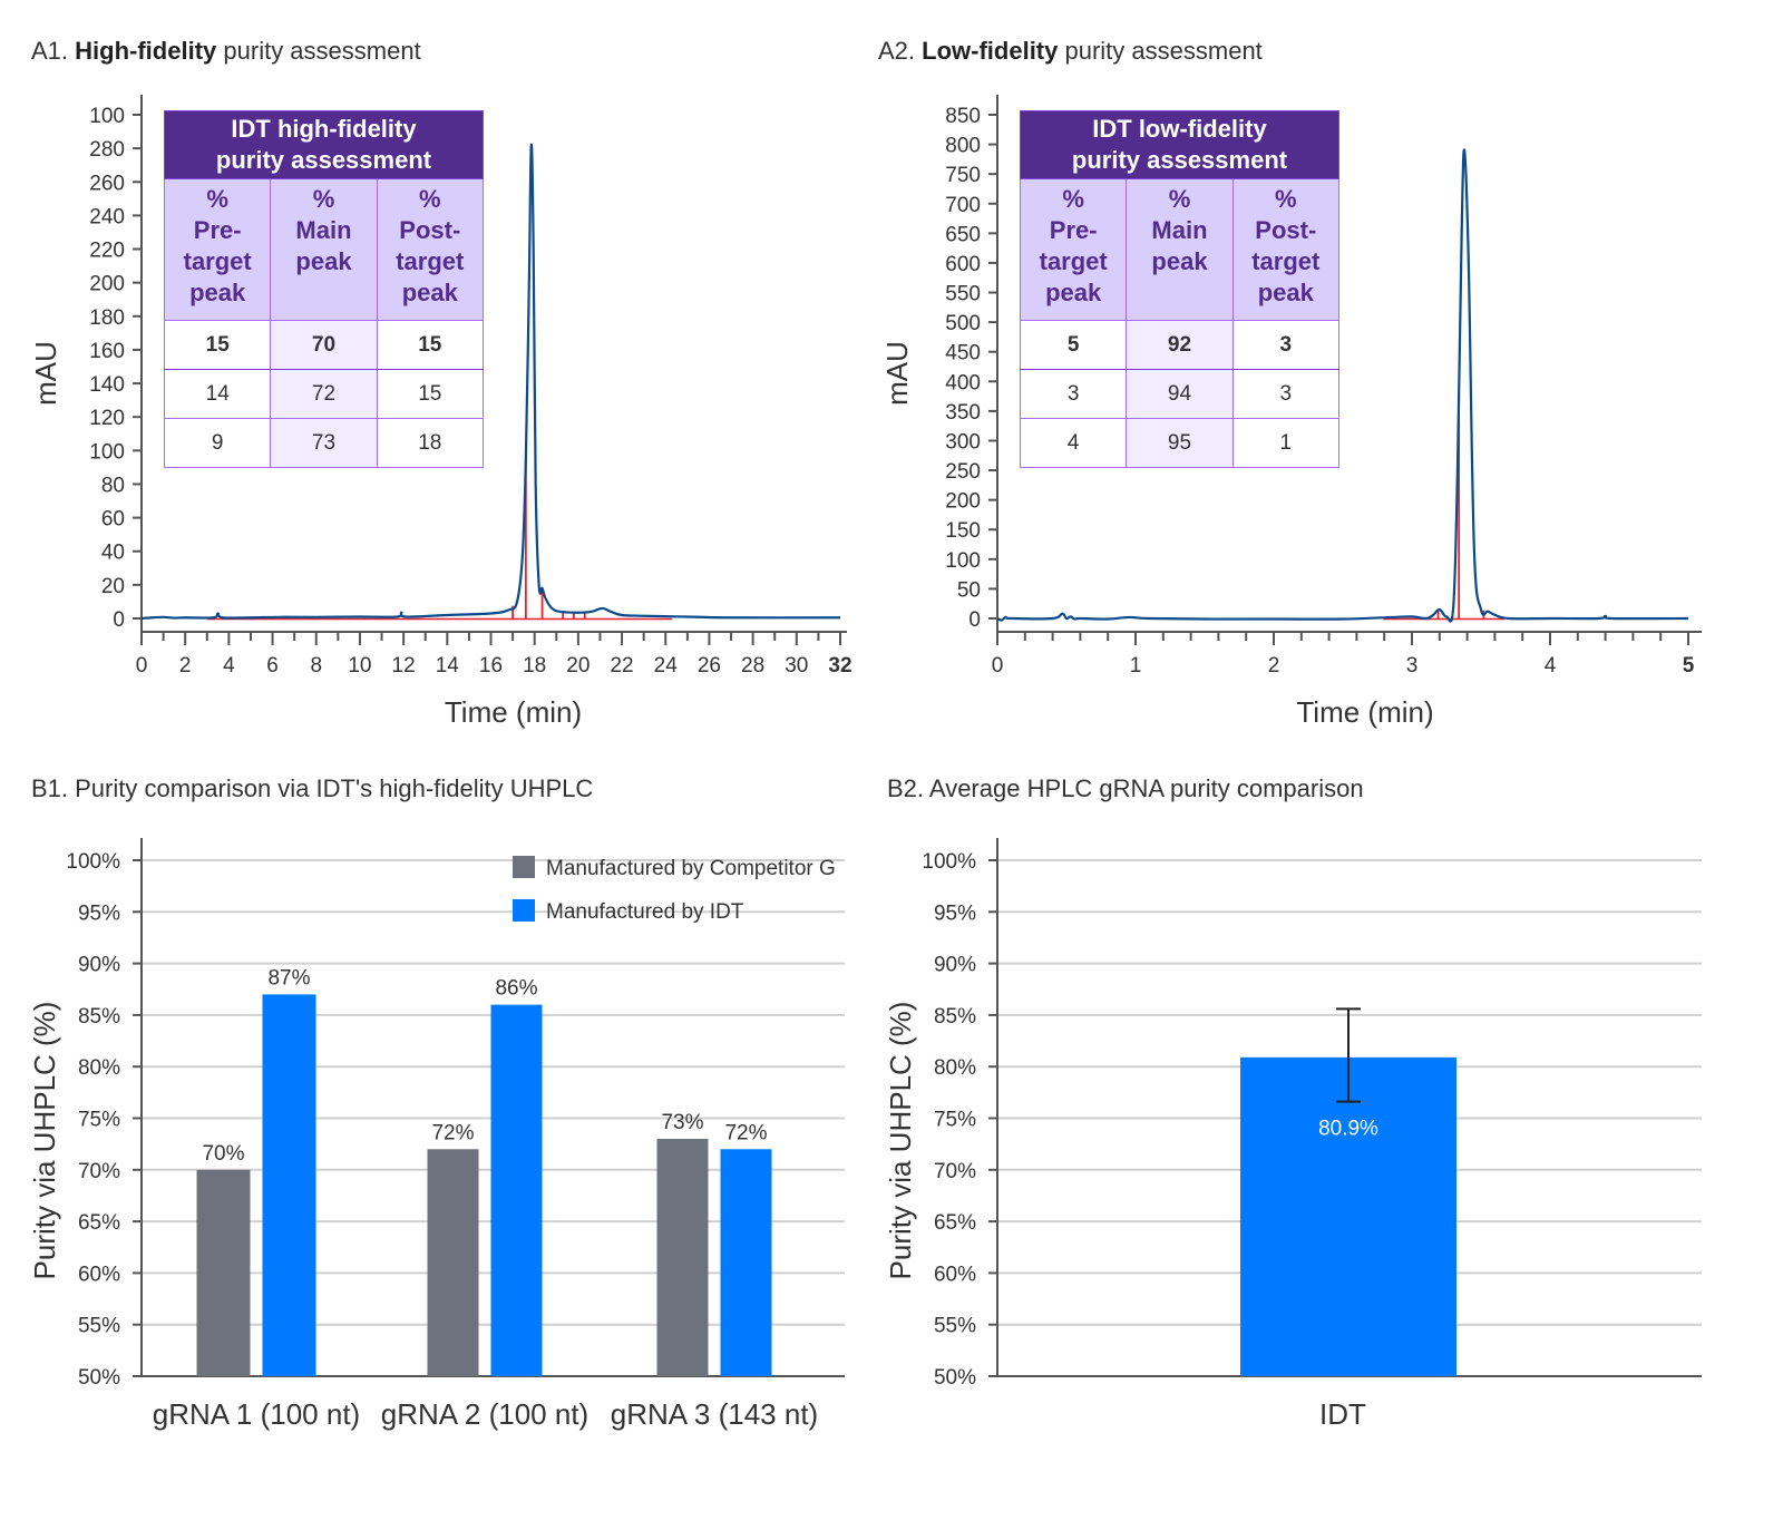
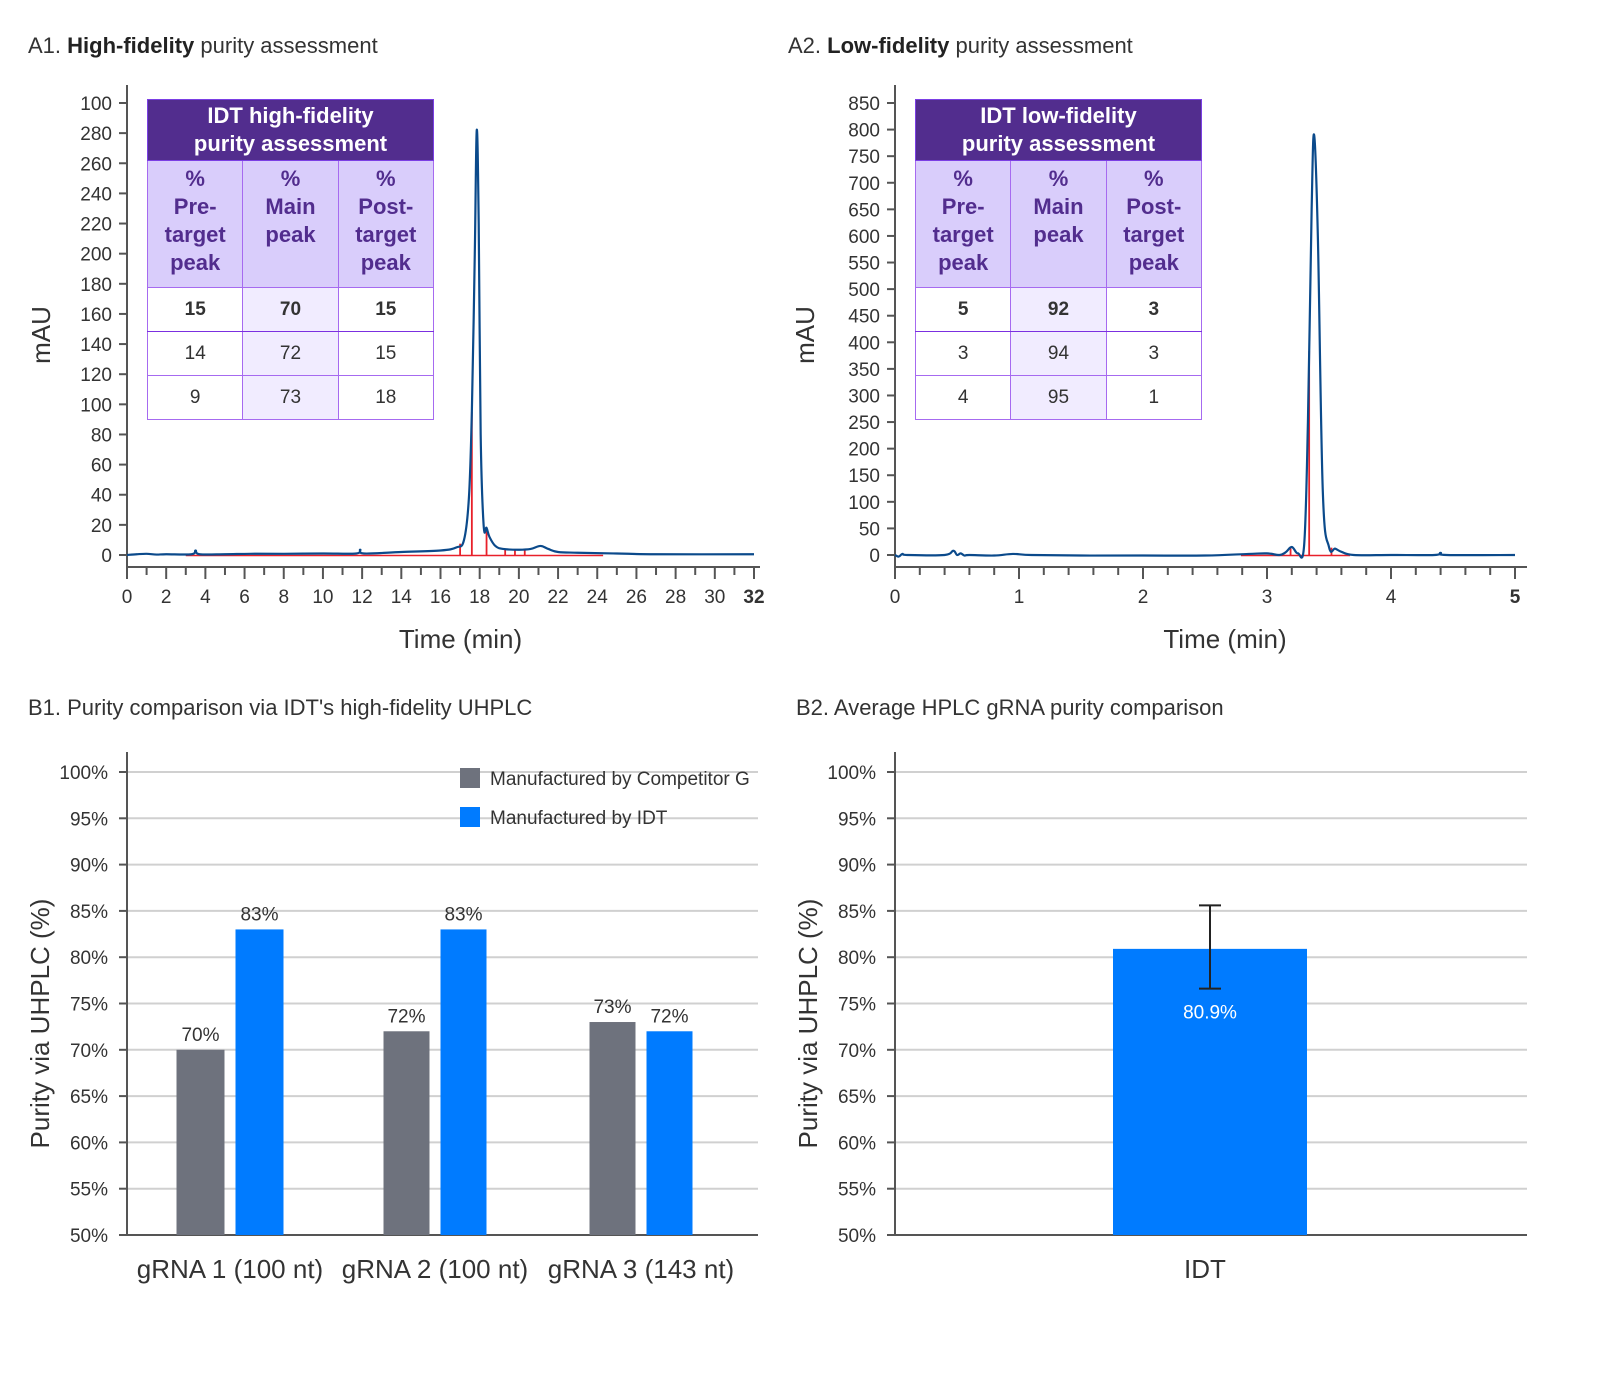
B1. Purity comparison via IDT's high-fidelity UHPLC/Manufactured by IDT/gRNA 1 (100 nt): 87% -> 83%
B1. Purity comparison via IDT's high-fidelity UHPLC/Manufactured by IDT/gRNA 2 (100 nt): 86% -> 83%
